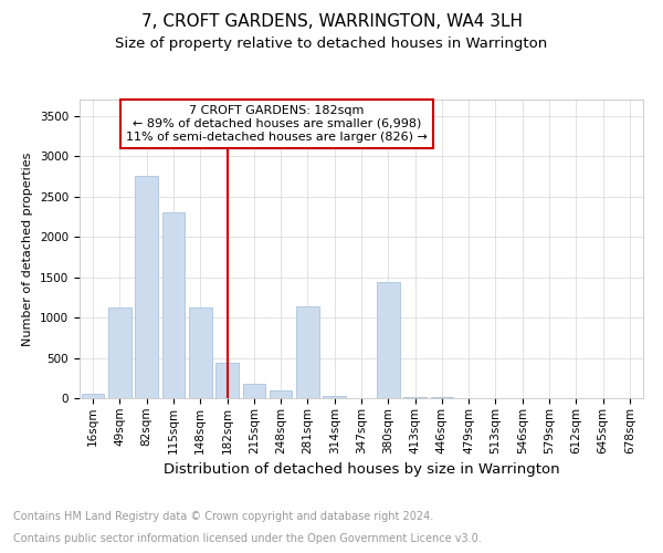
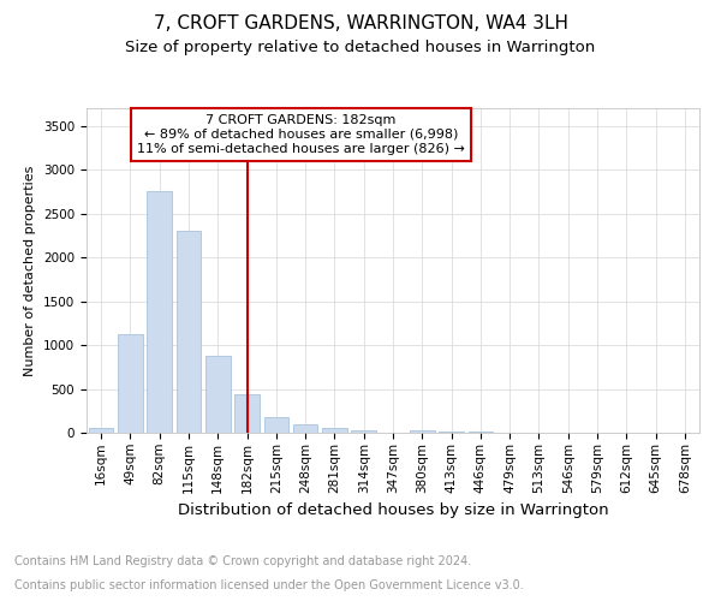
148sqm: 1120 -> 880
281sqm: 1140 -> 50
380sqm: 1440 -> 30
